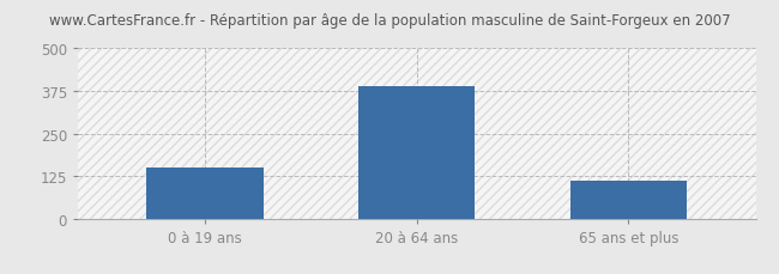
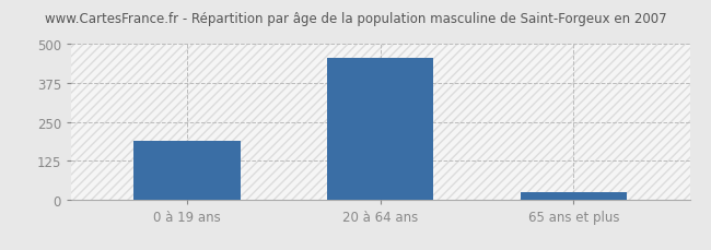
0 à 19 ans: 152 -> 190
20 à 64 ans: 390 -> 455
65 ans et plus: 113 -> 25
